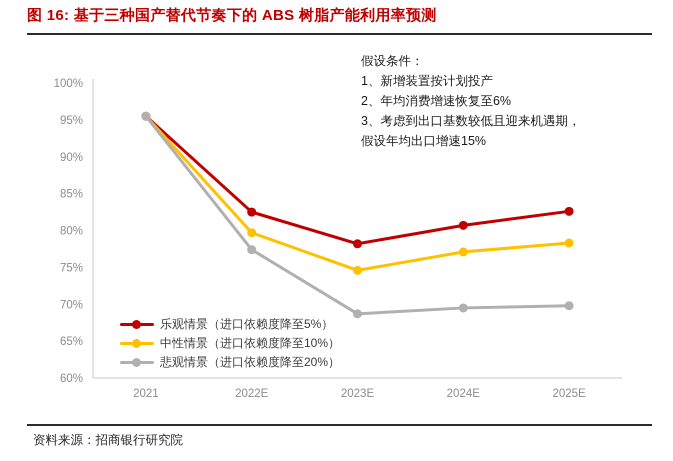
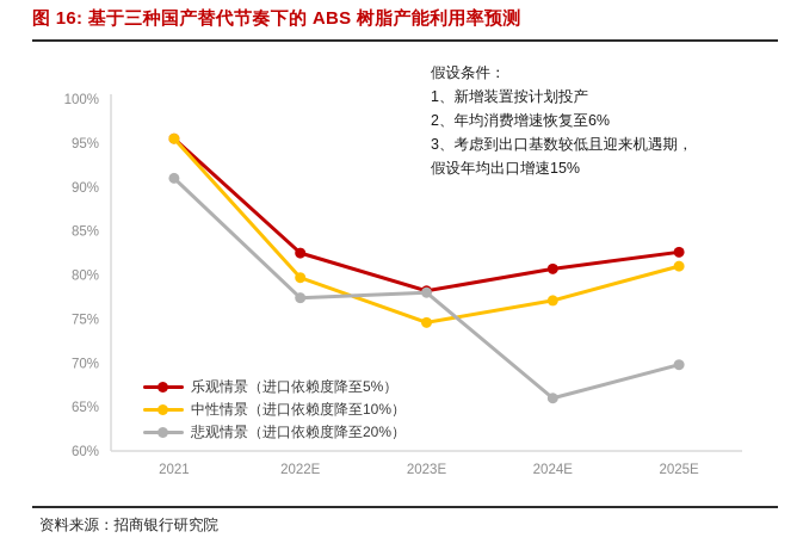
悲观情景（进口依赖度降至20%）/2021: 96% -> 91%
悲观情景（进口依赖度降至20%）/2023E: 69% -> 78%
悲观情景（进口依赖度降至20%）/2024E: 70% -> 66%
中性情景（进口依赖度降至10%）/2025E: 78% -> 81%
